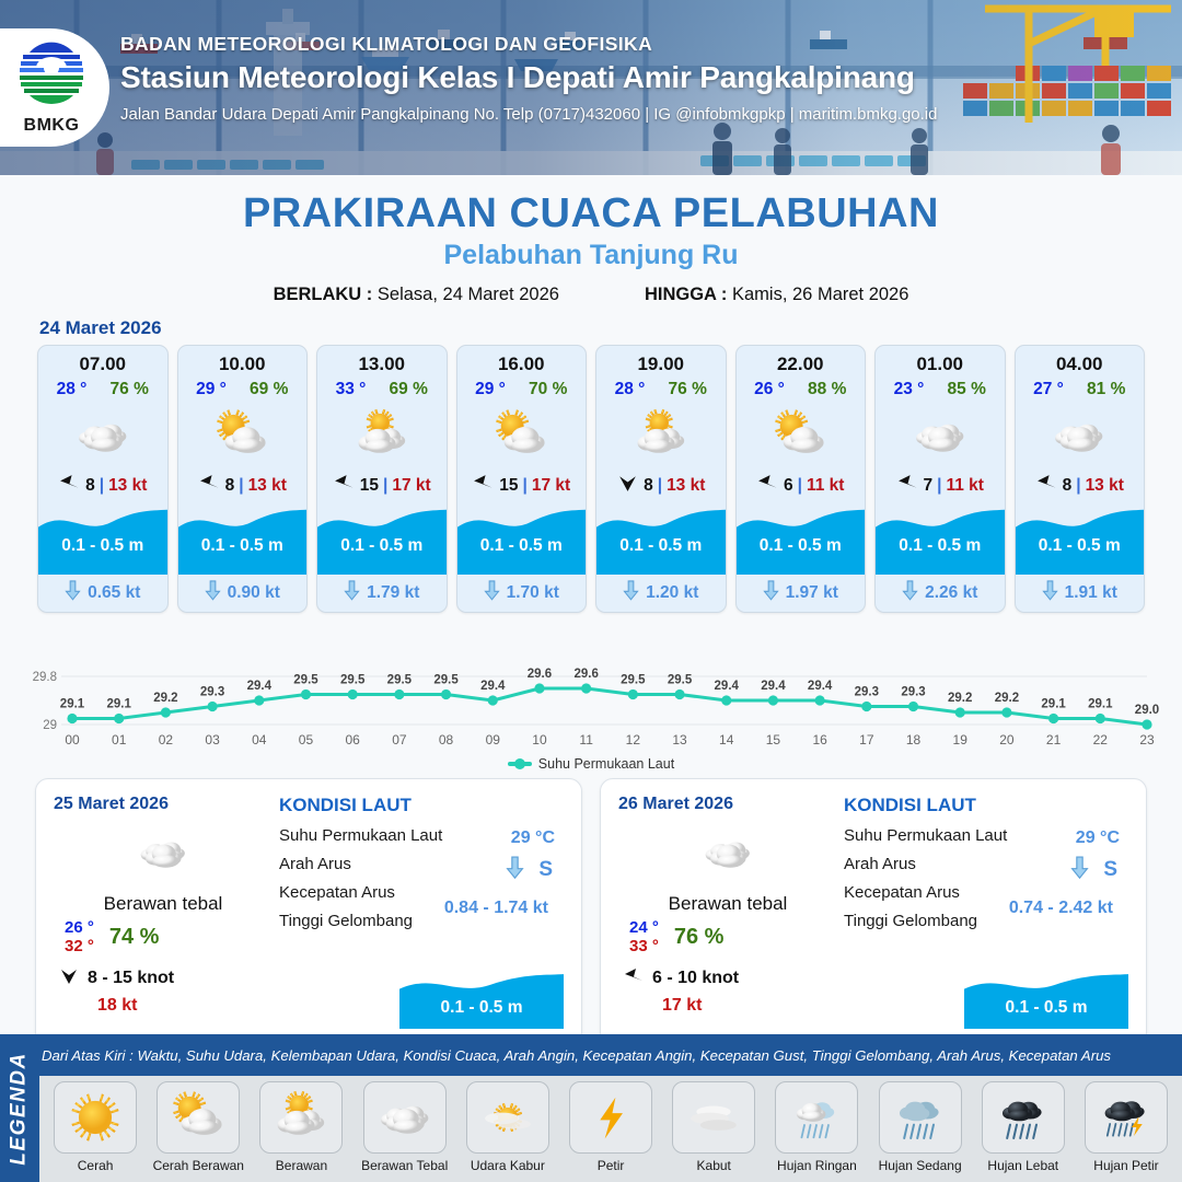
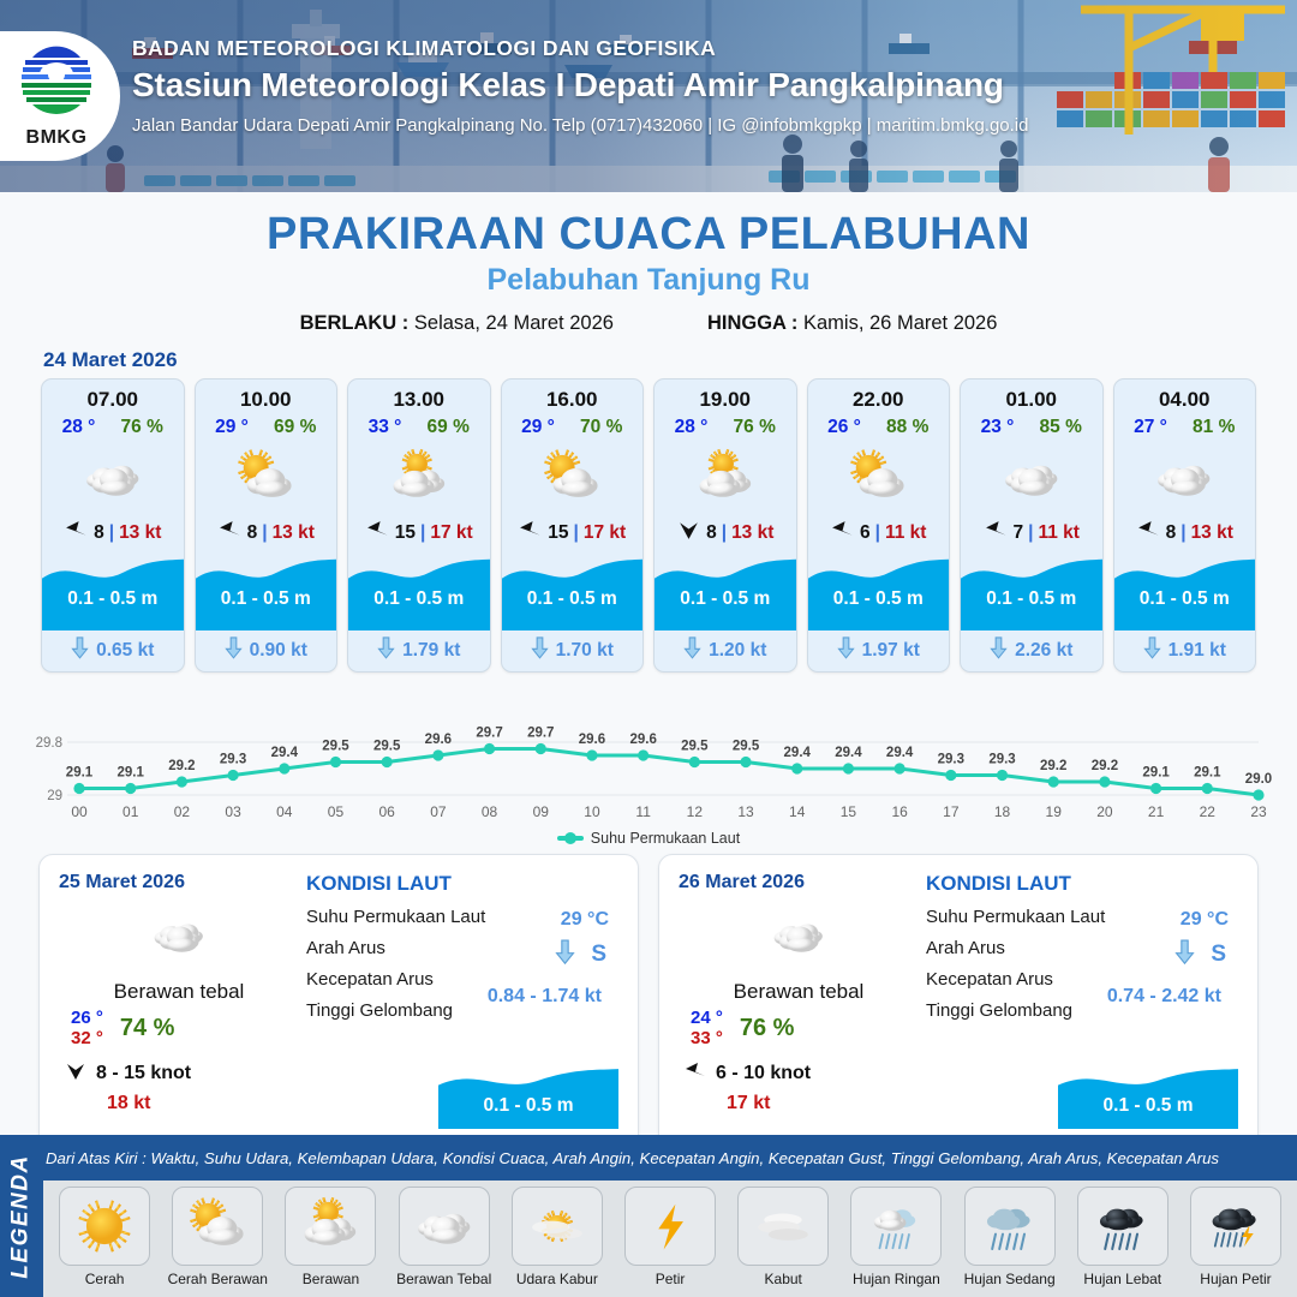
07: 29.5 -> 29.6
08: 29.5 -> 29.7
09: 29.4 -> 29.7
